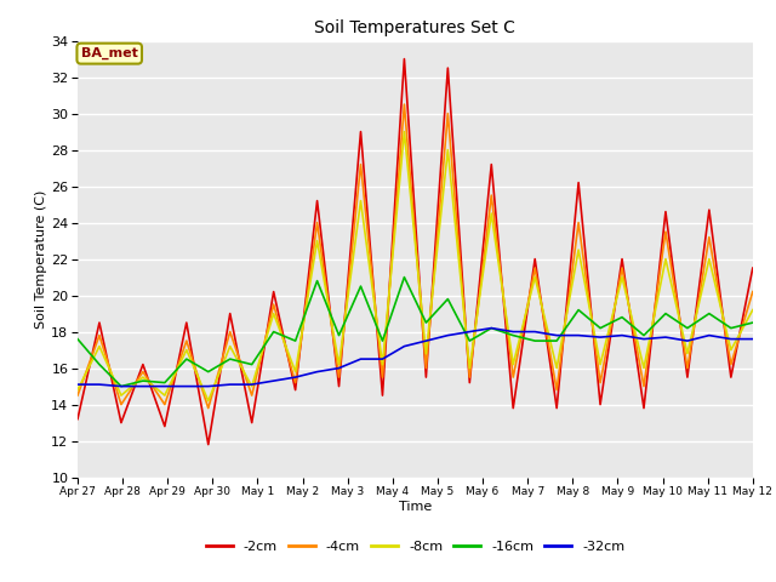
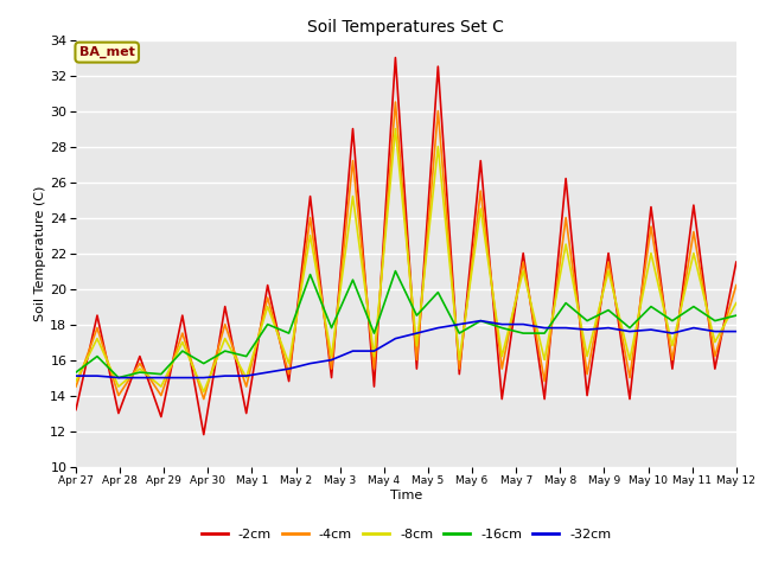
-16cm/Apr 27: 17.6 -> 15.3
